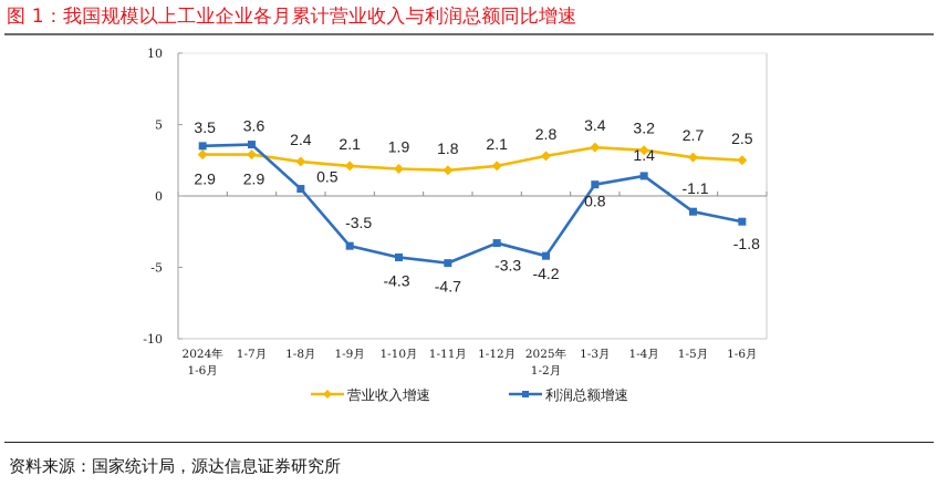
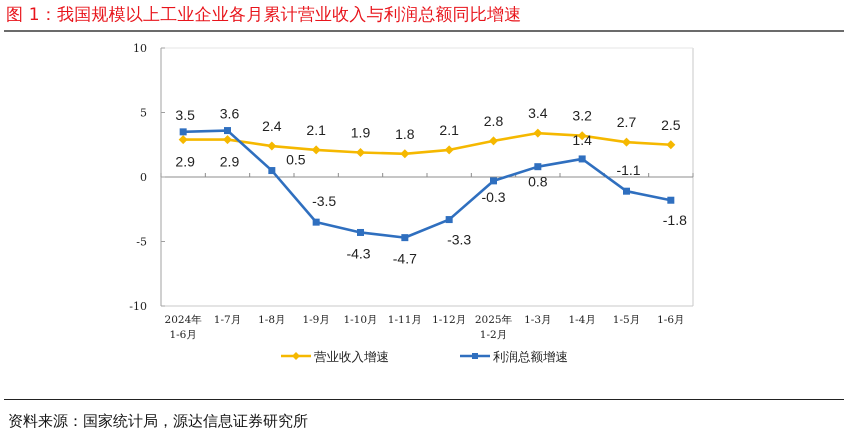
利润总额增速/2025年 1-2月: -4.2 -> -0.3
